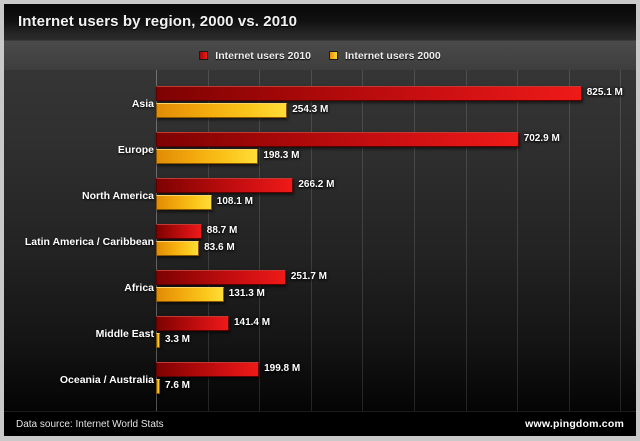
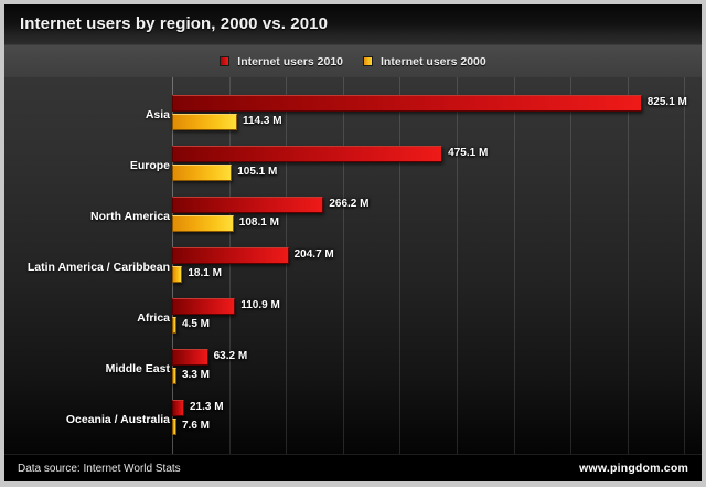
Internet users 2000/Asia: 254.3 -> 114.3
Internet users 2010/Europe: 702.9 -> 475.1
Internet users 2000/Europe: 198.3 -> 105.1
Internet users 2010/Latin America / Caribbean: 88.7 -> 204.7
Internet users 2000/Latin America / Caribbean: 83.6 -> 18.1
Internet users 2010/Africa: 251.7 -> 110.9
Internet users 2000/Africa: 131.3 -> 4.5
Internet users 2010/Middle East: 141.4 -> 63.2
Internet users 2010/Oceania / Australia: 199.8 -> 21.3
